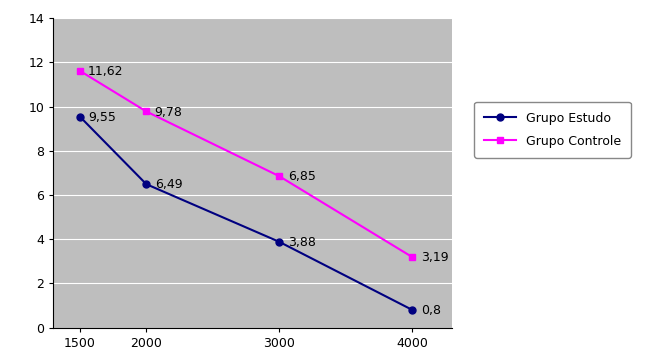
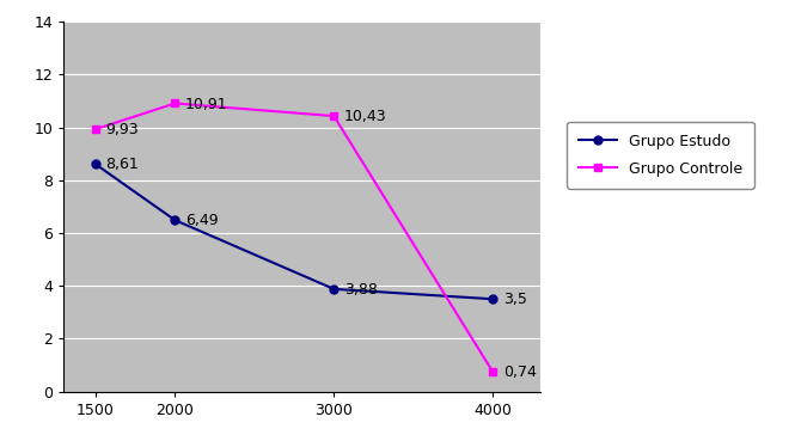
Grupo Estudo/1500: 9,55 -> 8,61
Grupo Controle/1500: 11,62 -> 9,93
Grupo Controle/2000: 9,78 -> 10,91
Grupo Controle/3000: 6,85 -> 10,43
Grupo Estudo/4000: 0,8 -> 3,5
Grupo Controle/4000: 3,19 -> 0,74
